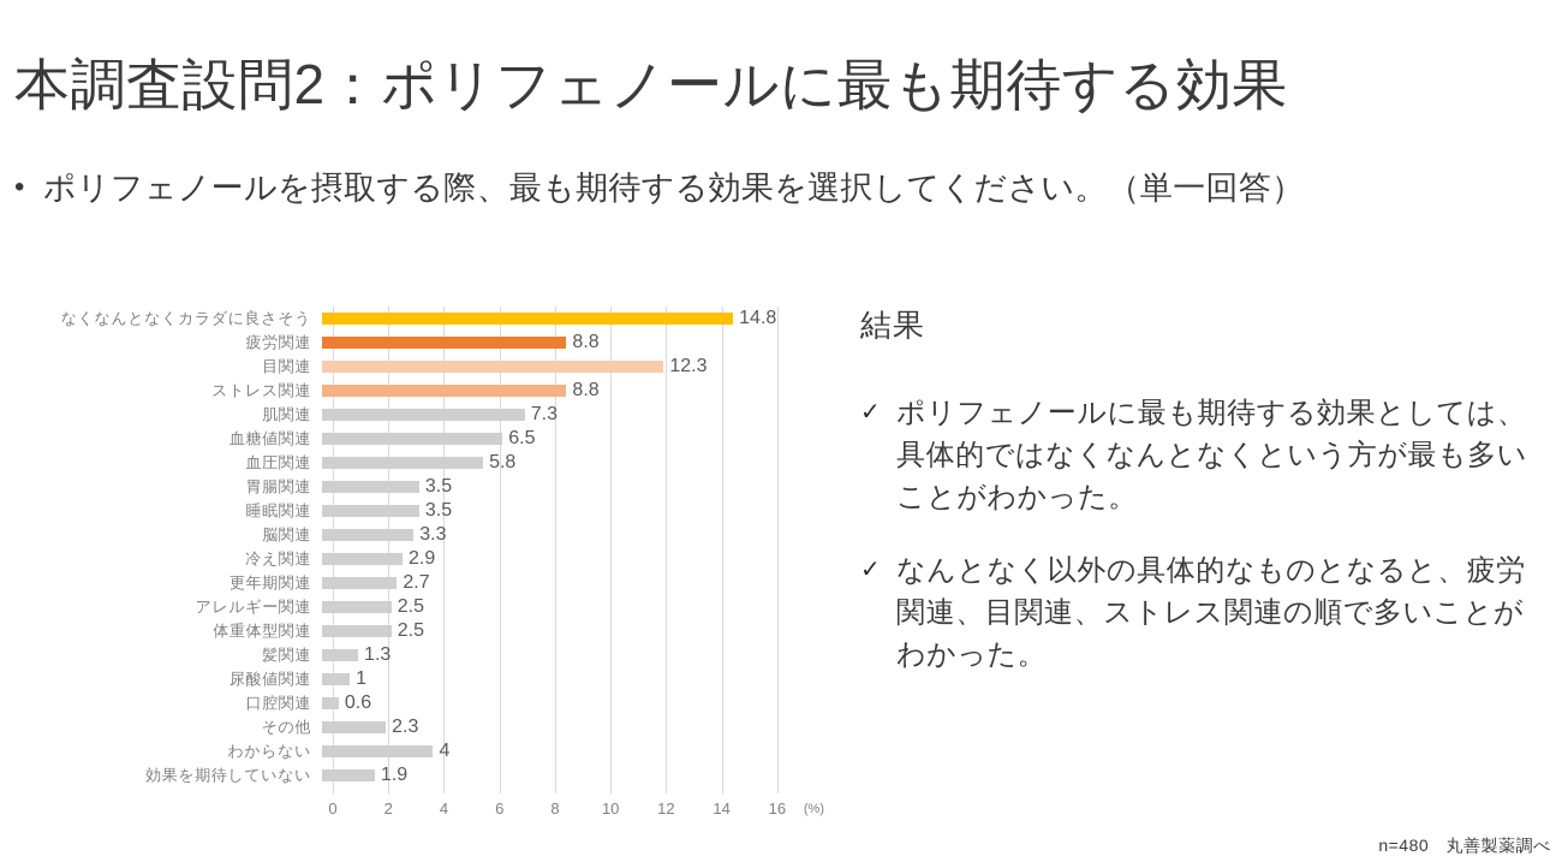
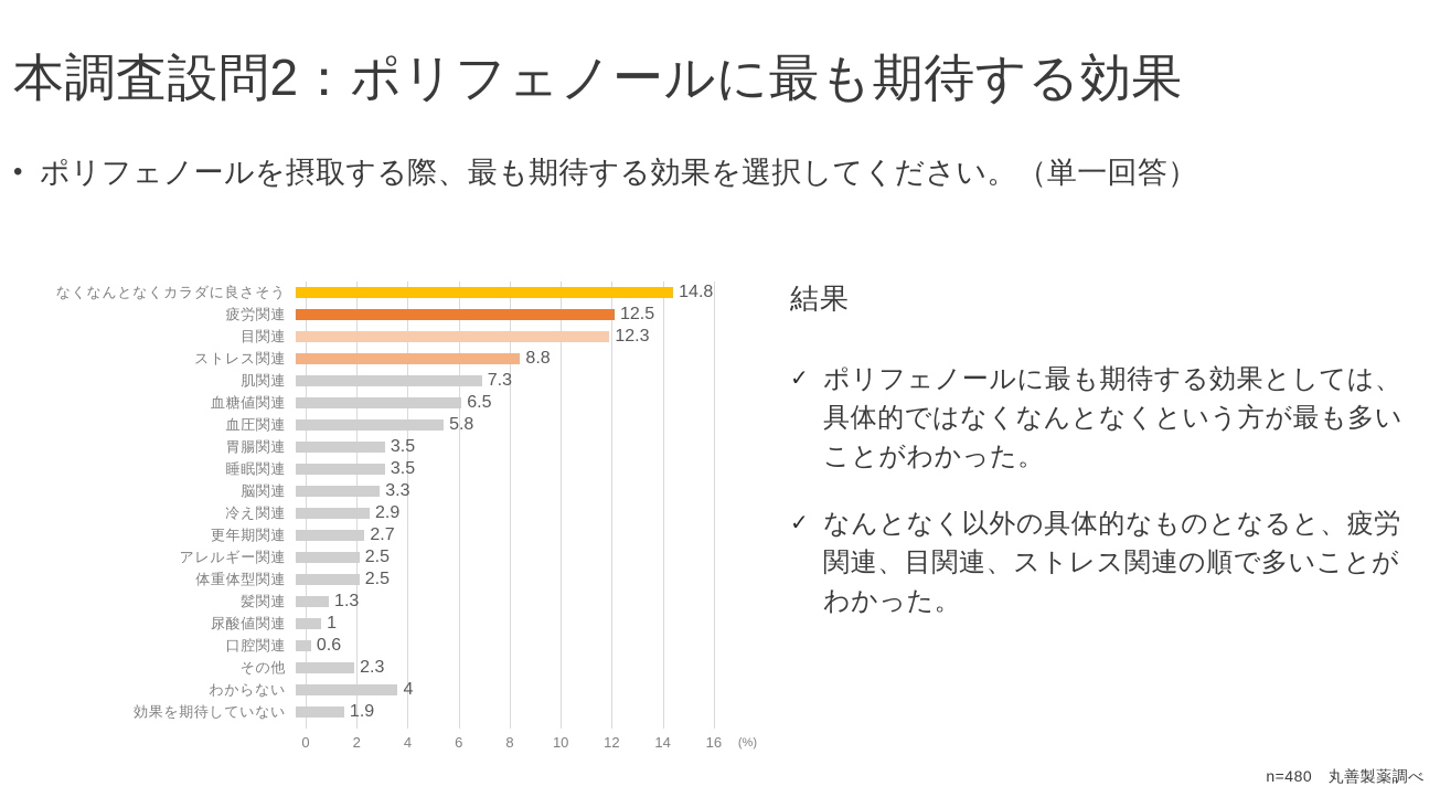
疲労関連: 8.8 -> 12.5
